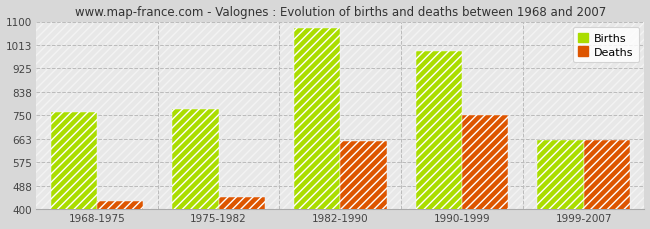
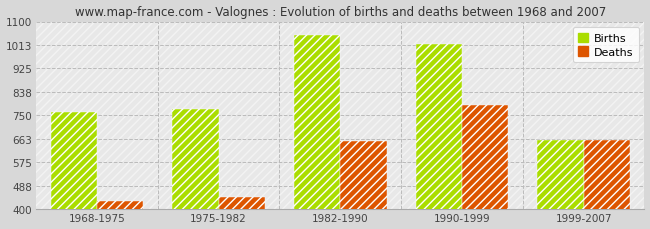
Births/1982-1990: 1076 -> 1050
Births/1990-1999: 990 -> 1015
Deaths/1990-1999: 752 -> 790
